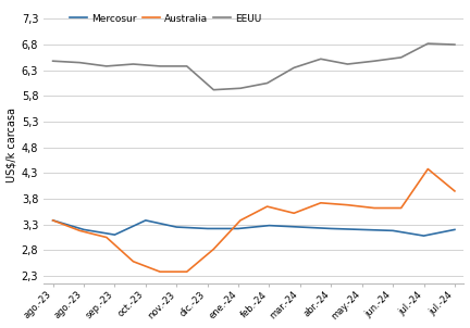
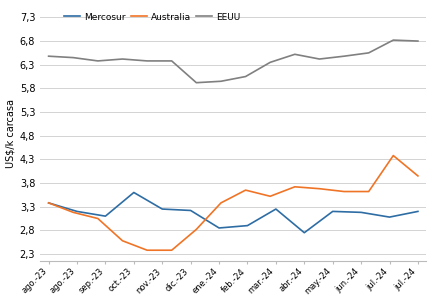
Mercosur/oct.-23: 3,38 -> 3,60
Mercosur/ene.-24: 3,22 -> 2,85
Mercosur/feb.-24: 3,28 -> 2,90
Mercosur/abr.-24: 3,22 -> 2,75
